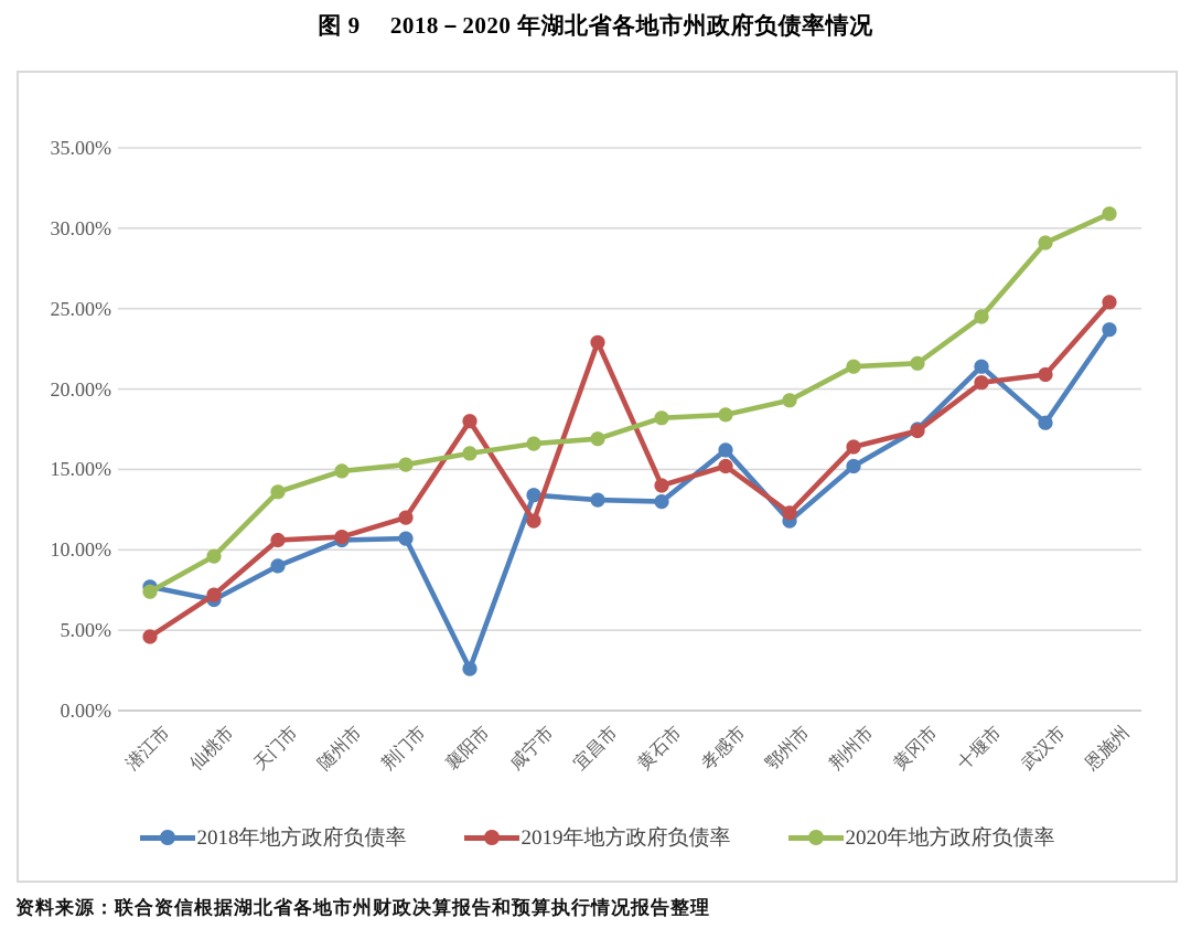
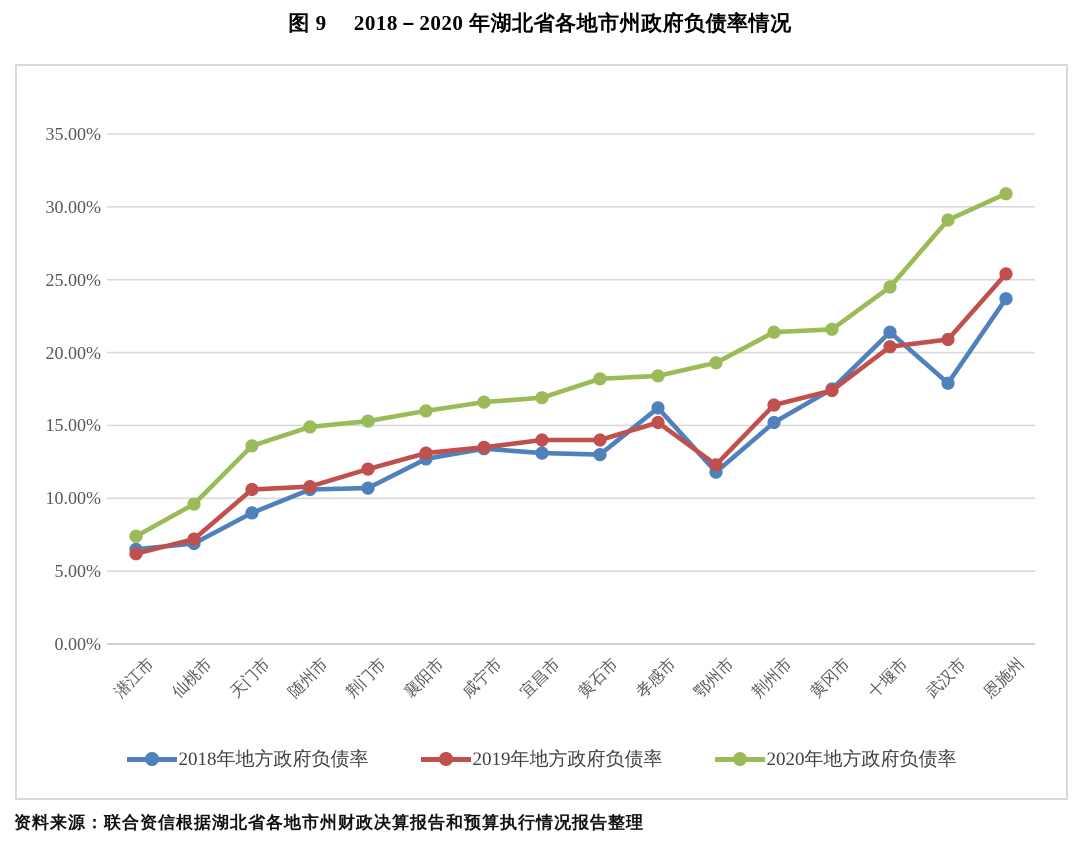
2018年地方政府负债率/潜江市: 7.7% -> 6.5%
2019年地方政府负债率/潜江市: 4.6% -> 6.2%
2018年地方政府负债率/襄阳市: 2.6% -> 12.7%
2019年地方政府负债率/襄阳市: 18.0% -> 13.1%
2019年地方政府负债率/咸宁市: 11.8% -> 13.5%
2019年地方政府负债率/宜昌市: 22.9% -> 14.0%
